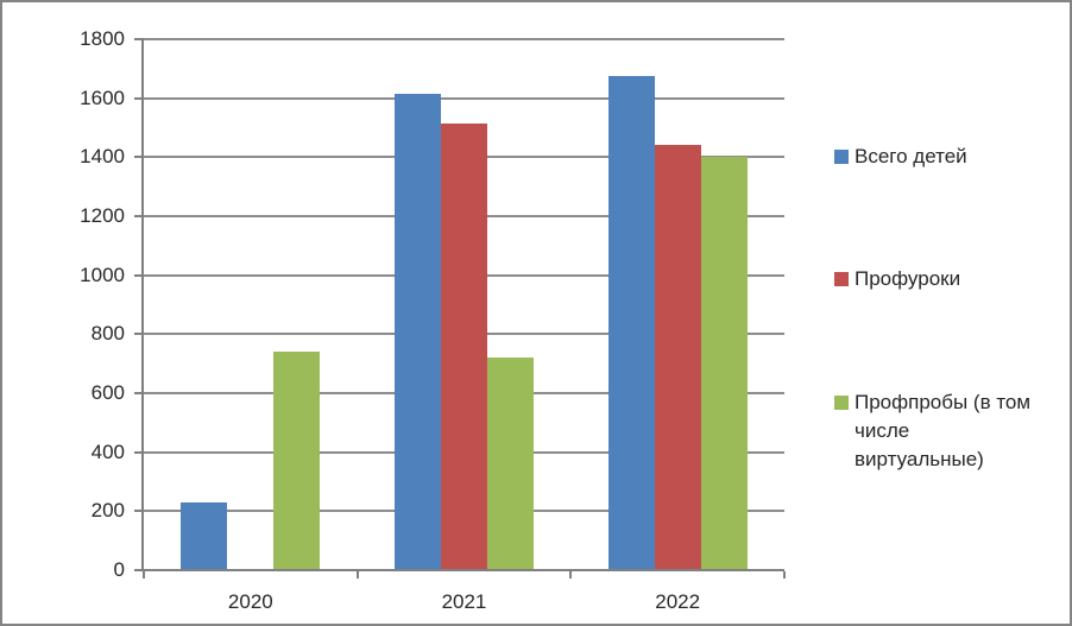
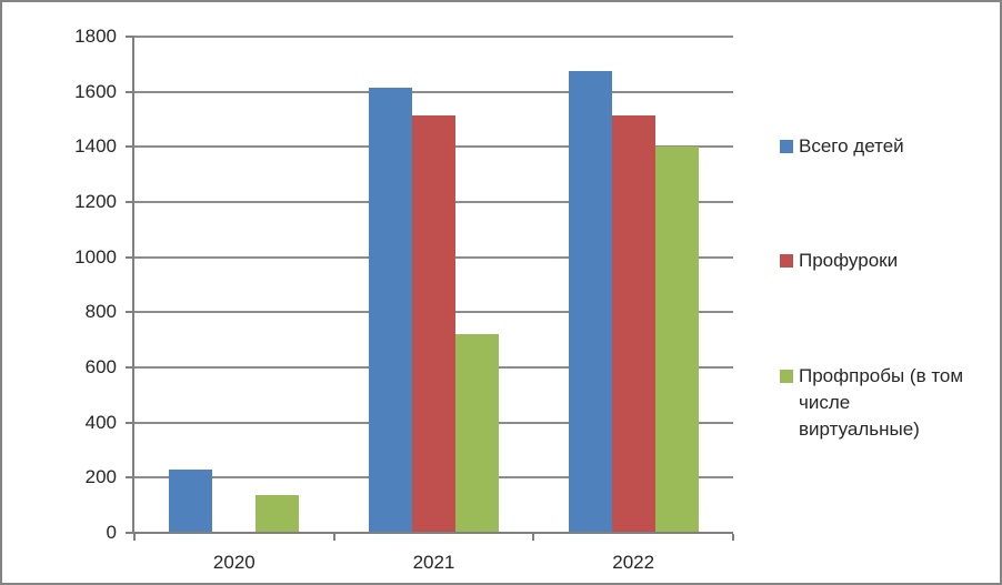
Профпробы (в том числе виртуальные)/2020: 740 -> 140
Профуроки/2022: 1440 -> 1520
